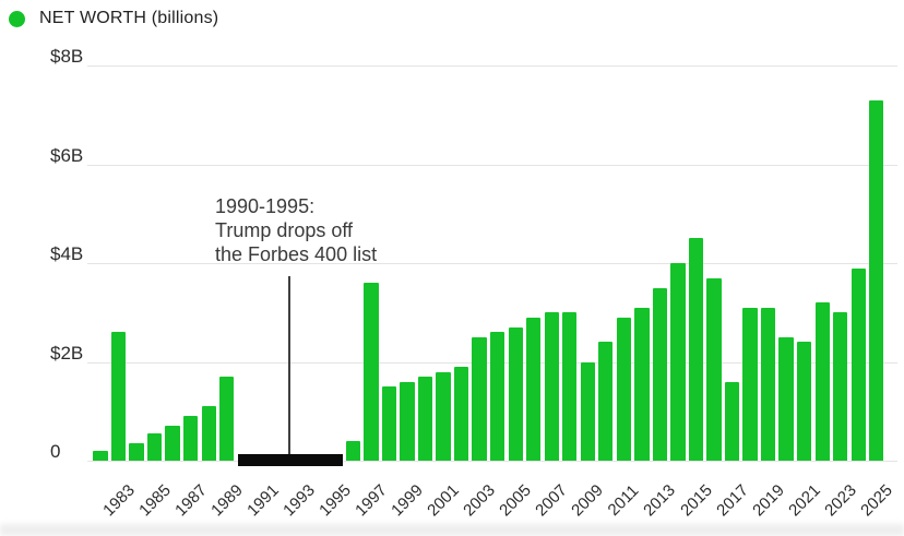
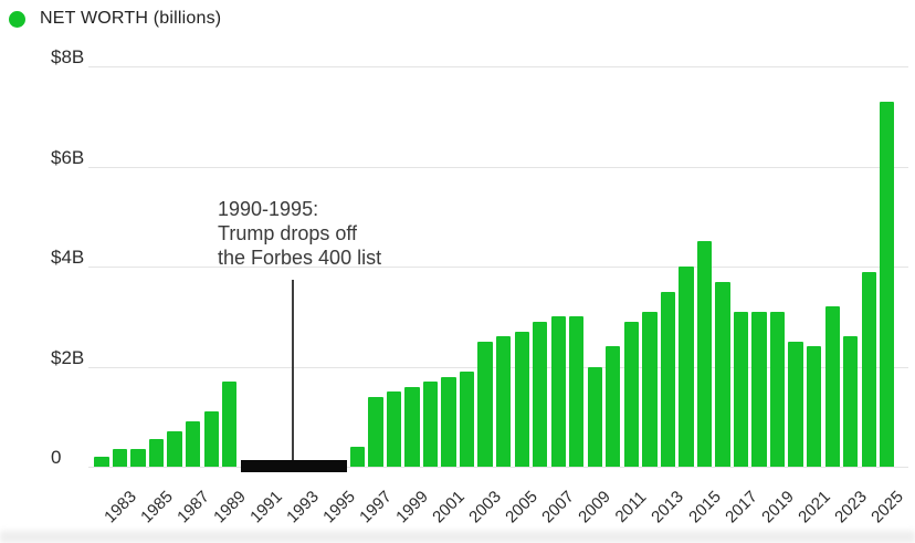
1983: $2.6B -> $0.3B
1997: $3.6B -> $1.4B
2017: $1.6B -> $3.1B
2023: $3.0B -> $2.6B
